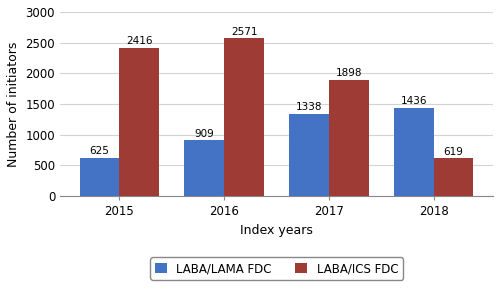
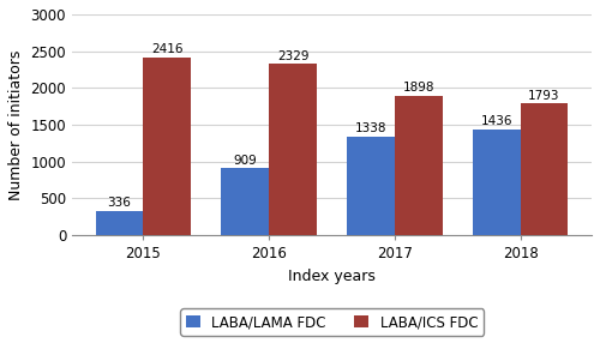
LABA/LAMA FDC/2015: 625 -> 336
LABA/ICS FDC/2016: 2571 -> 2329
LABA/ICS FDC/2018: 619 -> 1793
